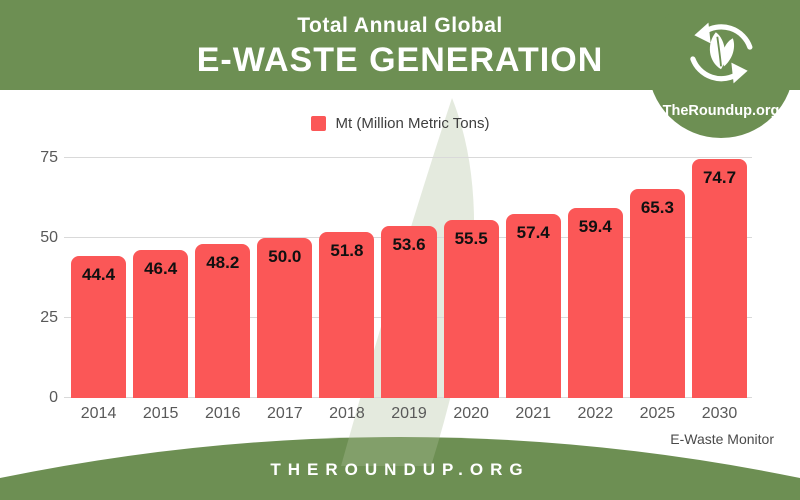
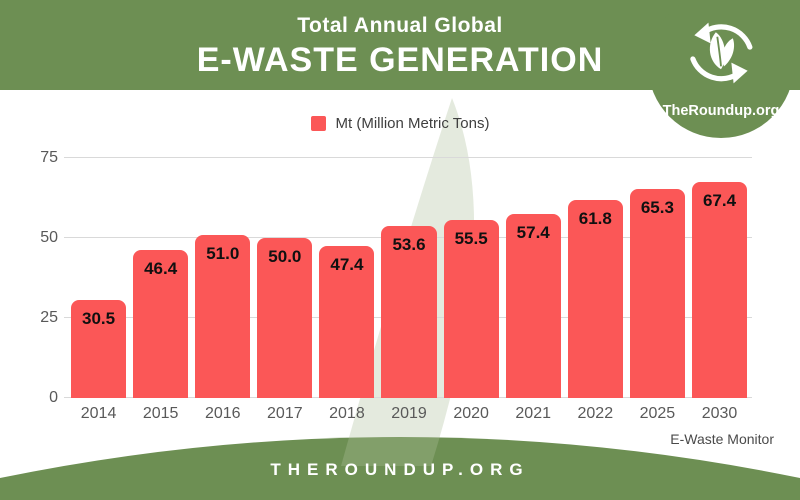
2014: 44.4 -> 30.5
2016: 48.2 -> 51.0
2018: 51.8 -> 47.4
2022: 59.4 -> 61.8
2030: 74.7 -> 67.4
